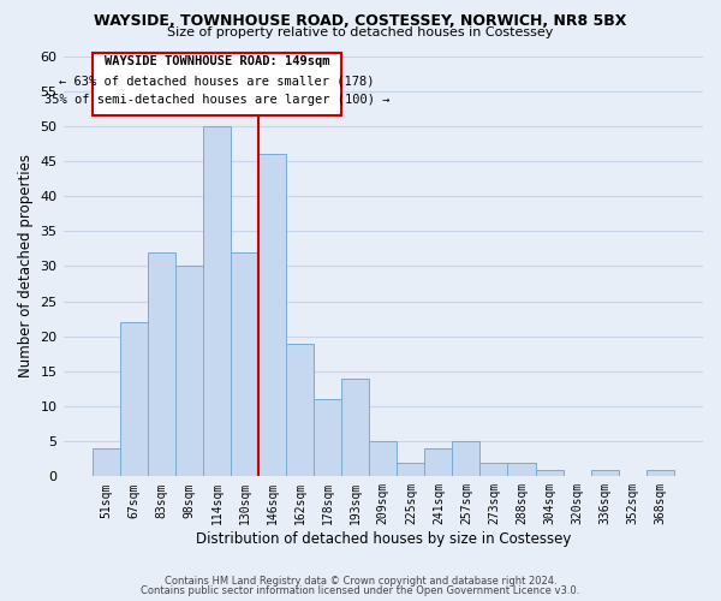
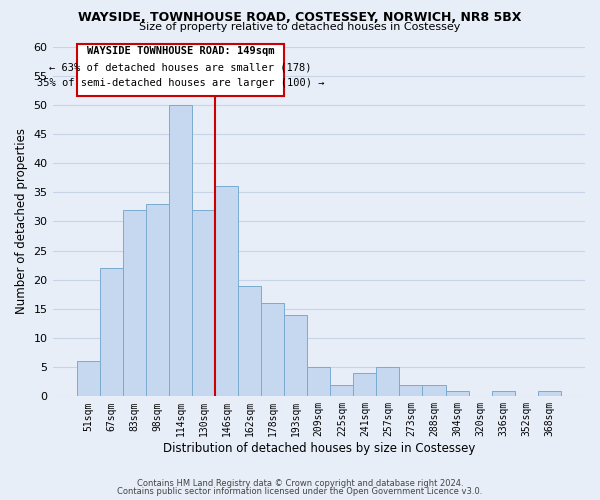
51sqm: 4 -> 6
98sqm: 30 -> 33
146sqm: 46 -> 36
178sqm: 11 -> 16
